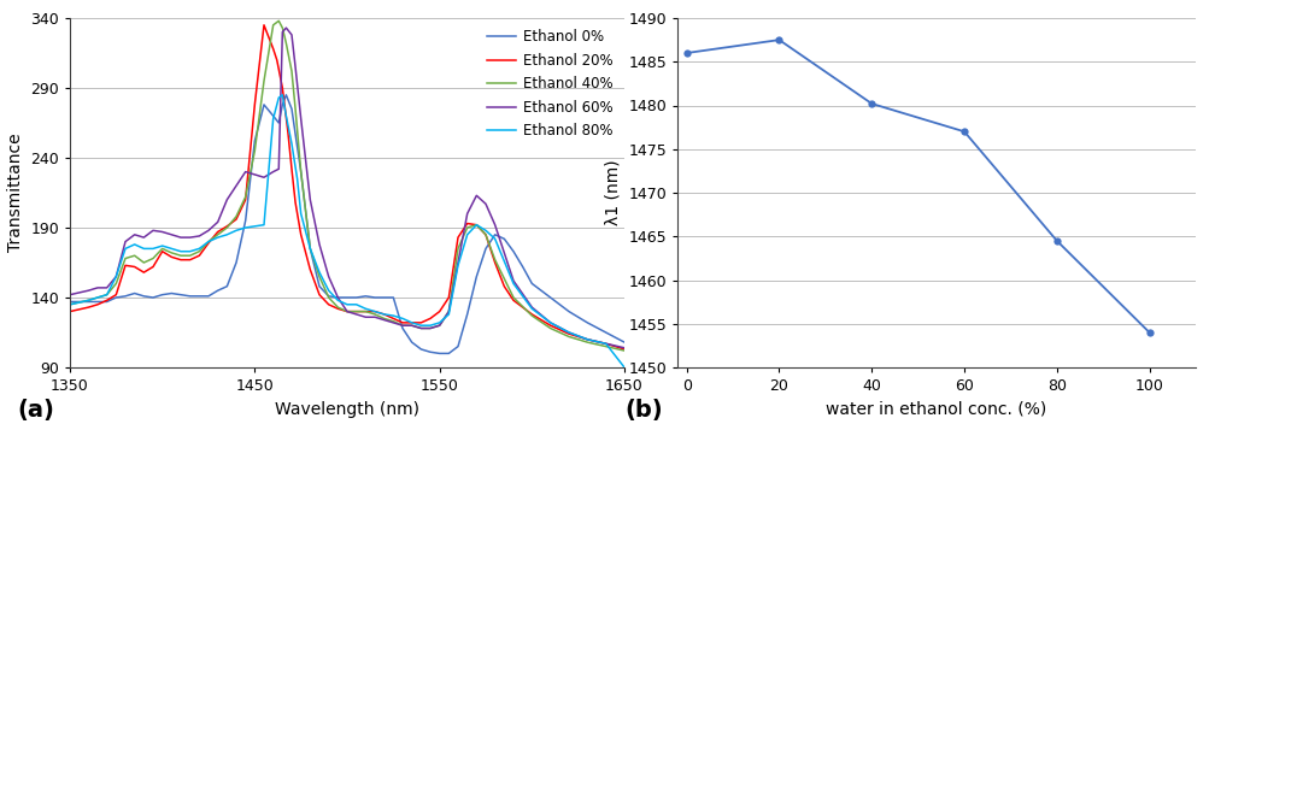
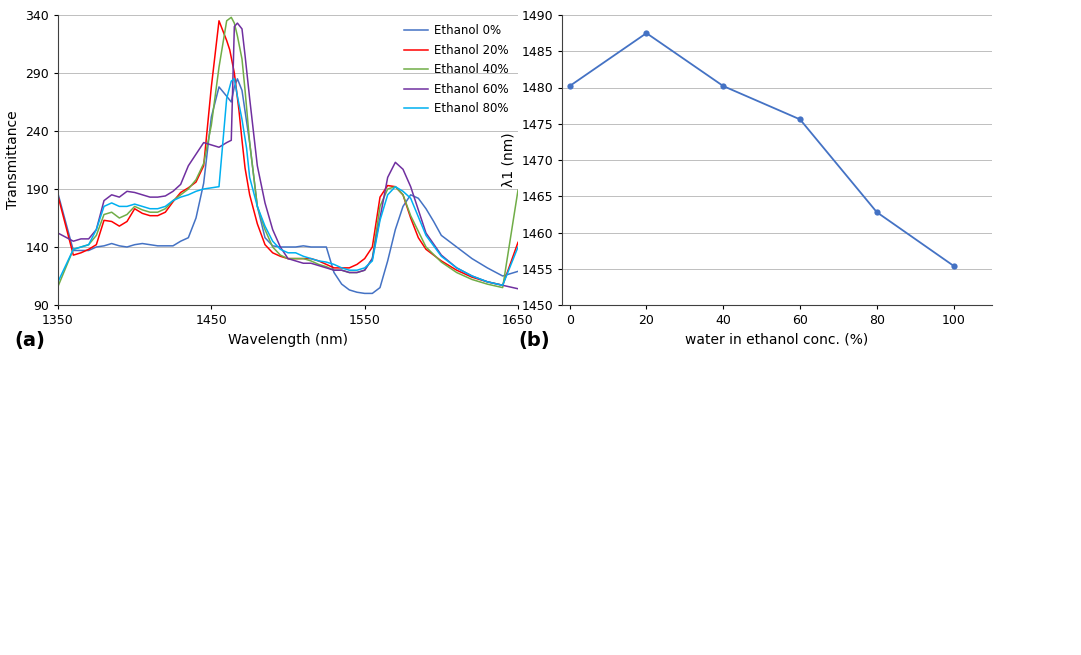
Ethanol 0%/1350: 137 -> 186
Ethanol 20%/1350: 130 -> 184
Ethanol 40%/1350: 135 -> 106
Ethanol 60%/1350: 142 -> 152
Ethanol 80%/1350: 135 -> 110
Ethanol 0%/1650: 108 -> 119
Ethanol 20%/1650: 103 -> 144
Ethanol 40%/1650: 102 -> 189
Ethanol 80%/1650: 90 -> 140
0: 1486.0 -> 1480.2
60: 1477.0 -> 1475.6
80: 1464.5 -> 1462.8
100: 1454.0 -> 1455.4
